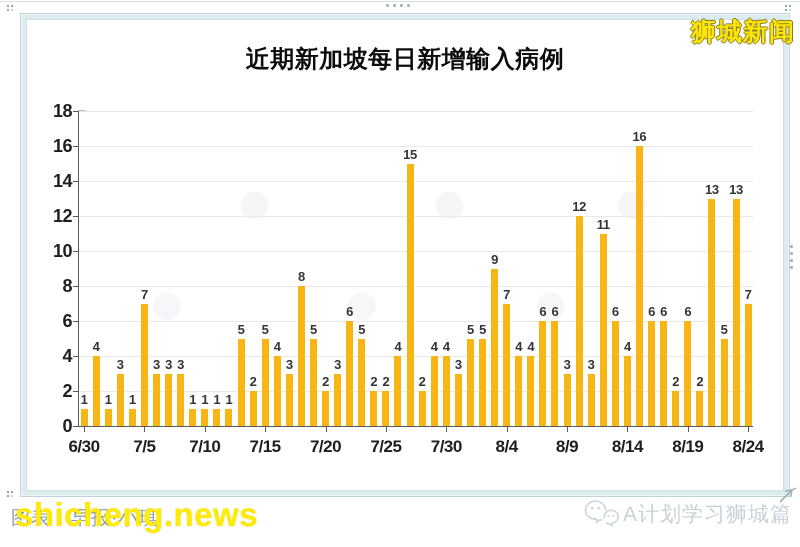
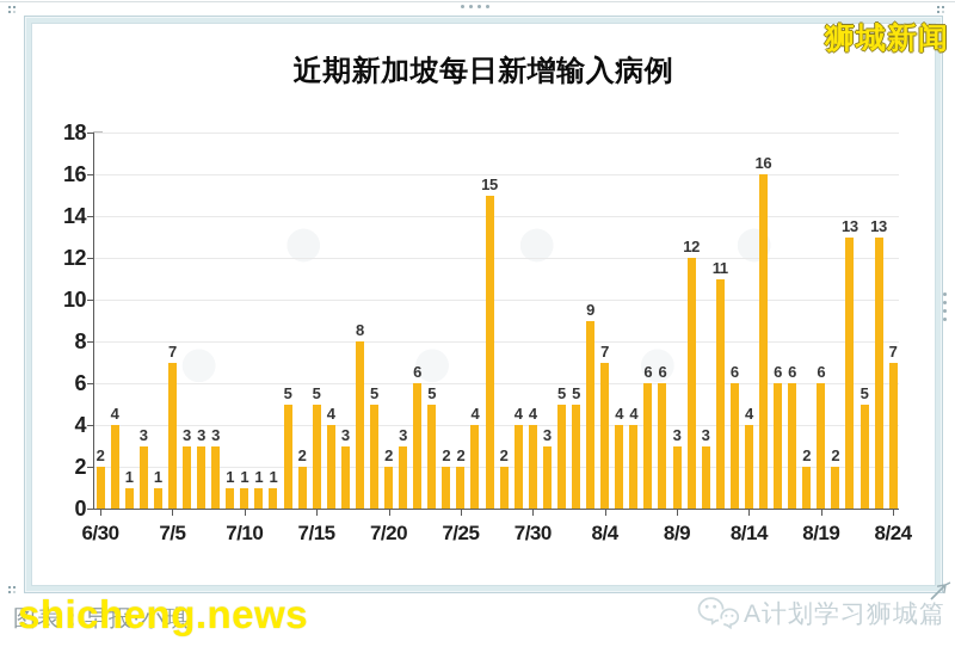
6/30: 1 -> 2
